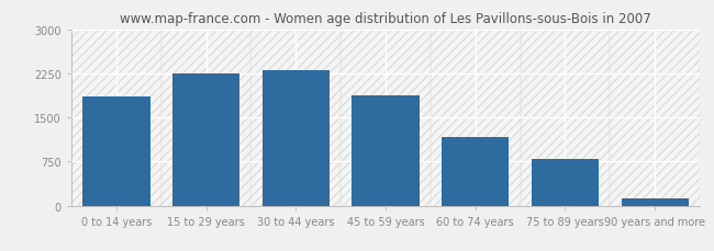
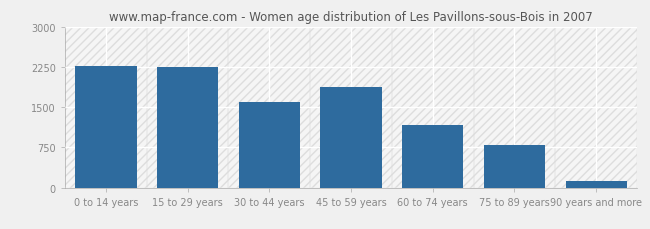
0 to 14 years: 1860 -> 2260
30 to 44 years: 2300 -> 1600
